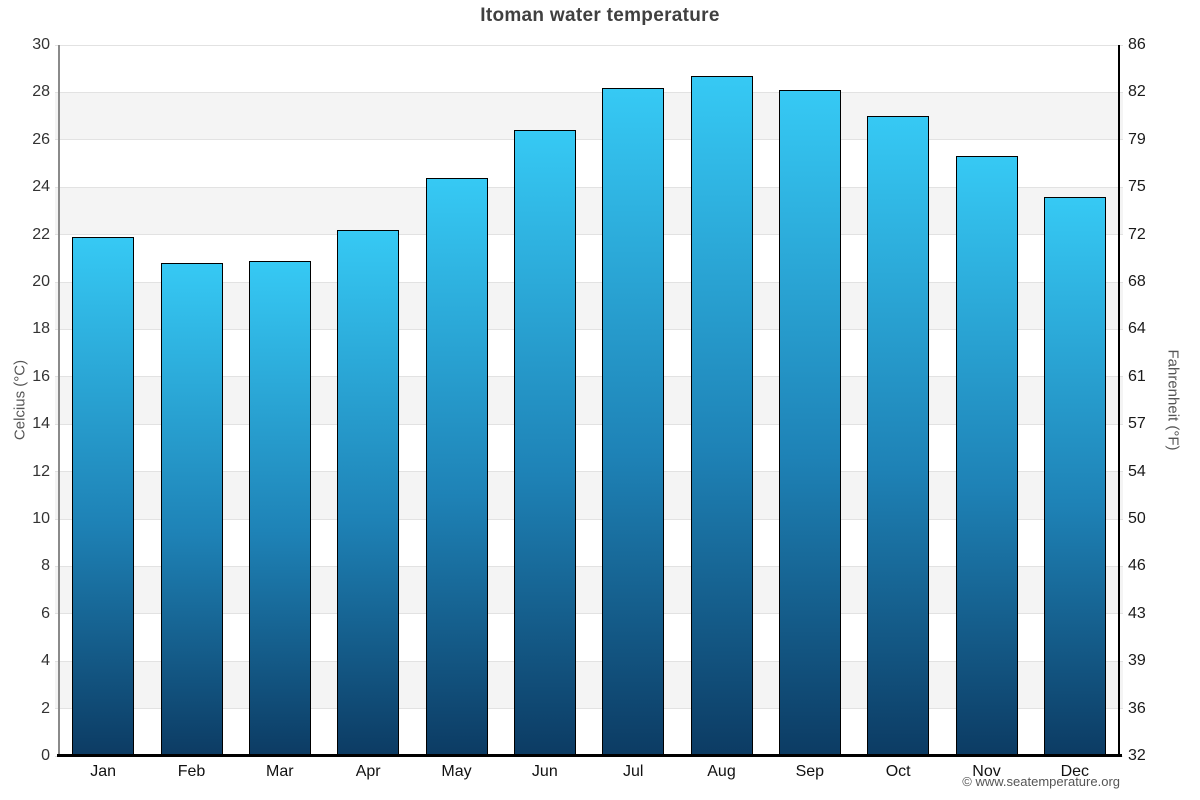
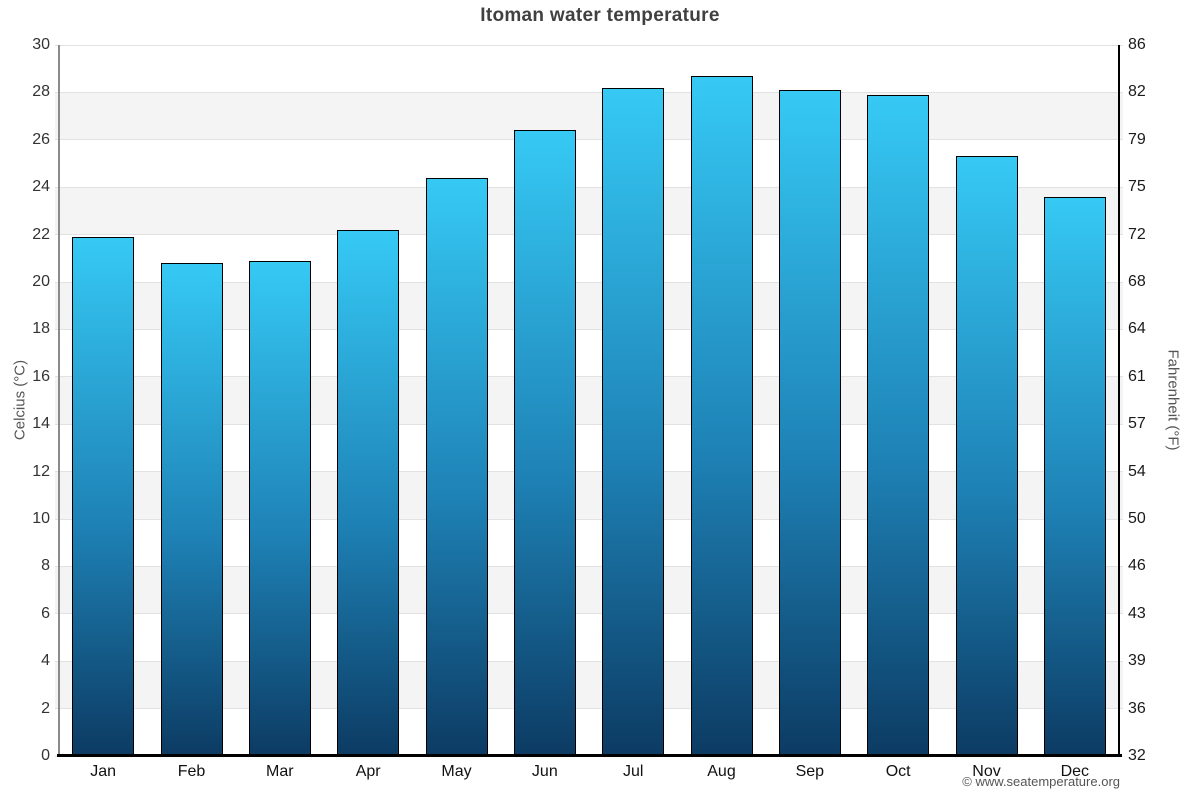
Oct: 27.0 -> 27.9
